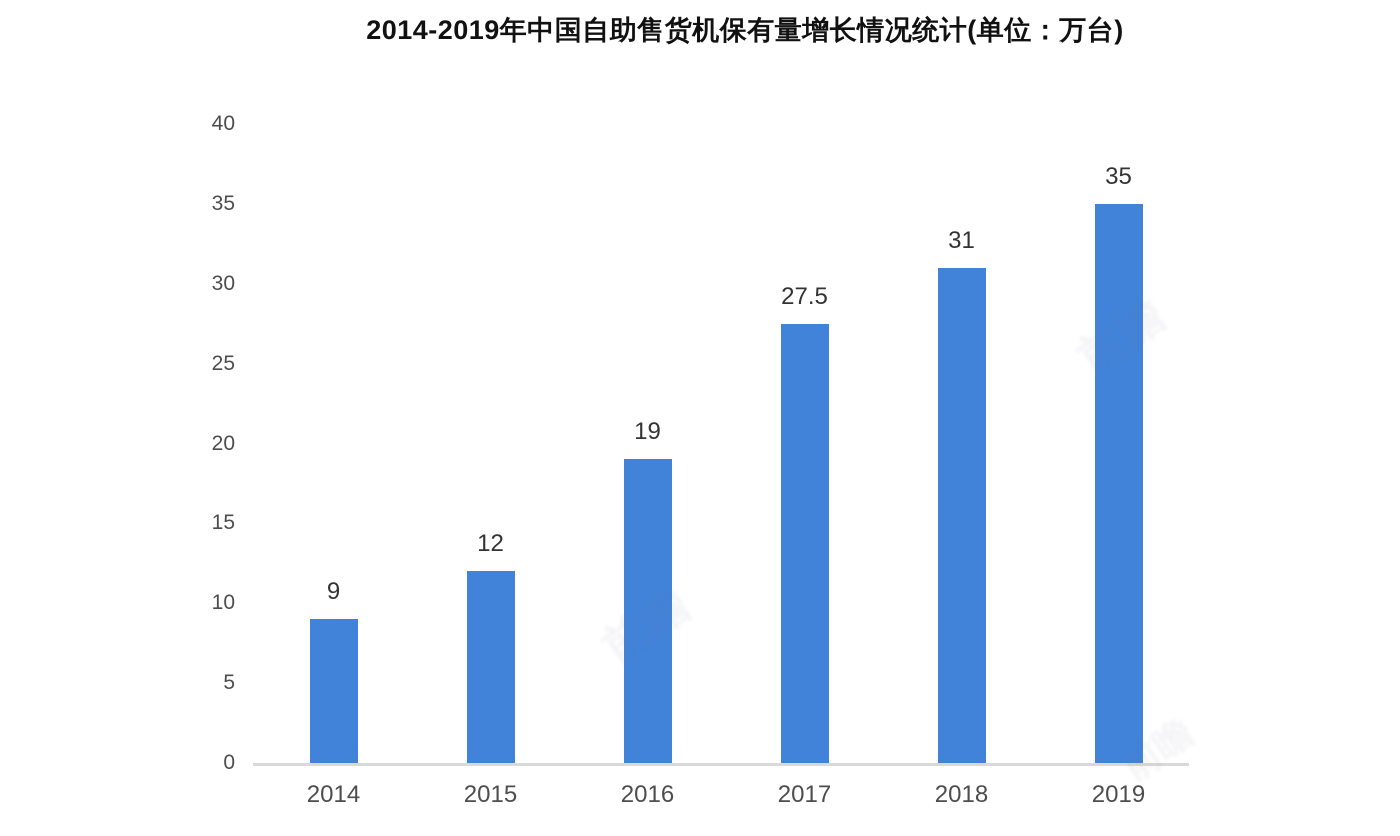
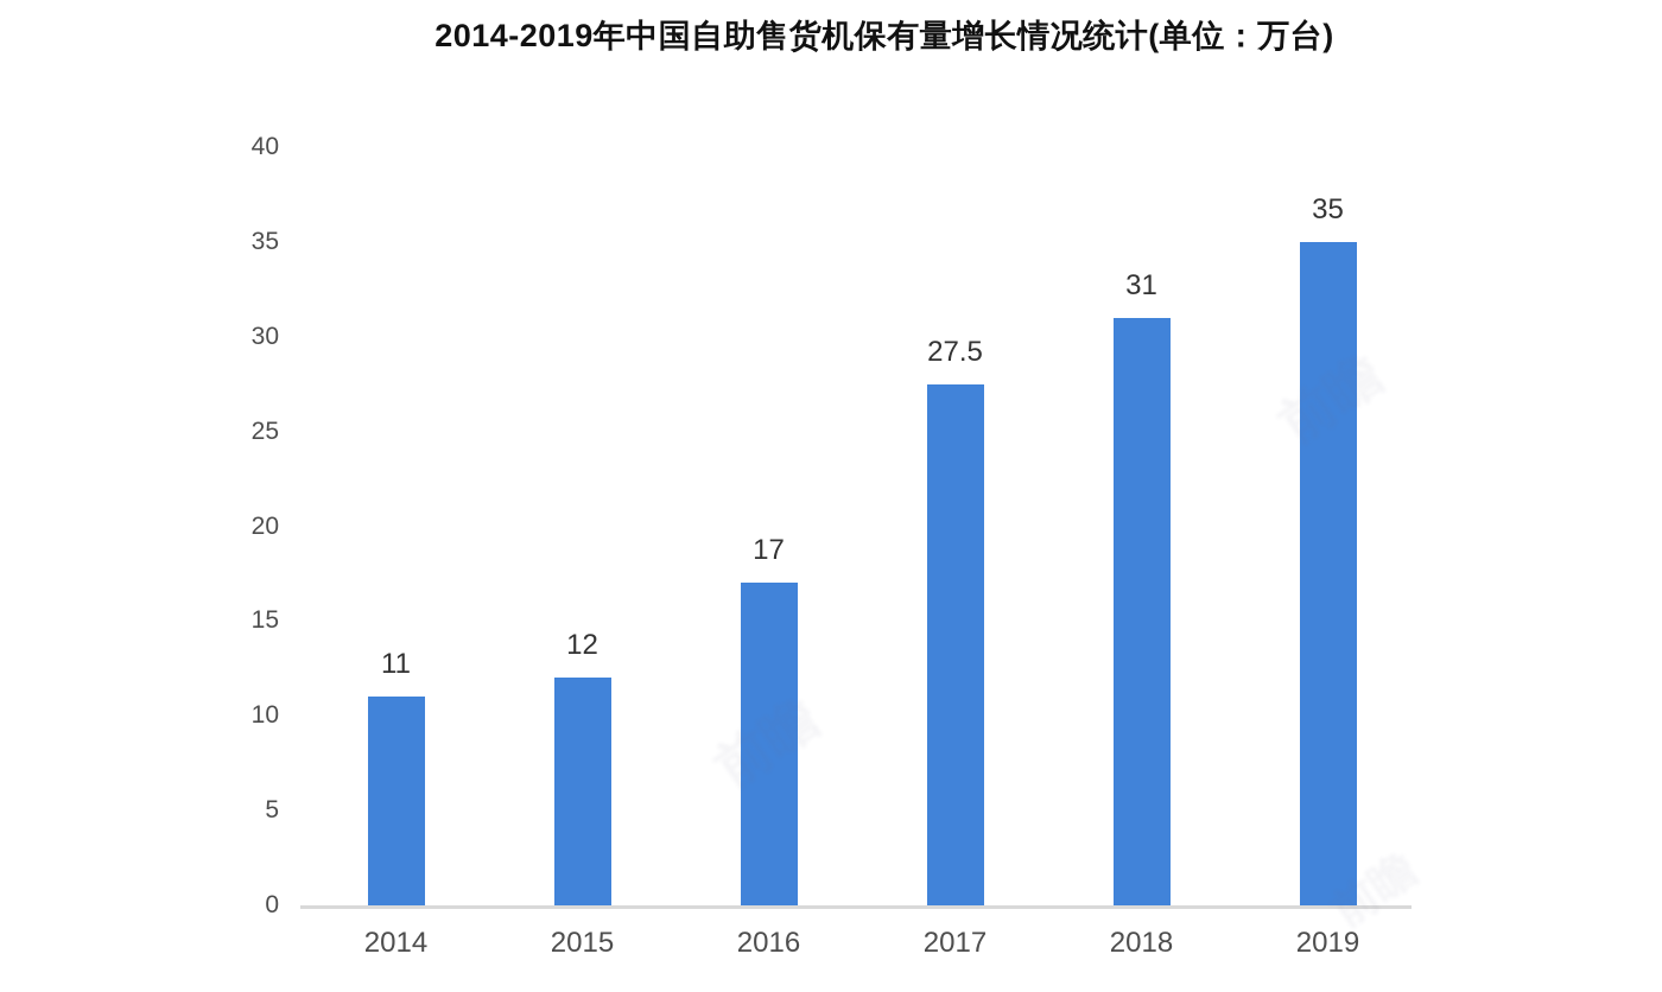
2014: 9 -> 11
2016: 19 -> 17
